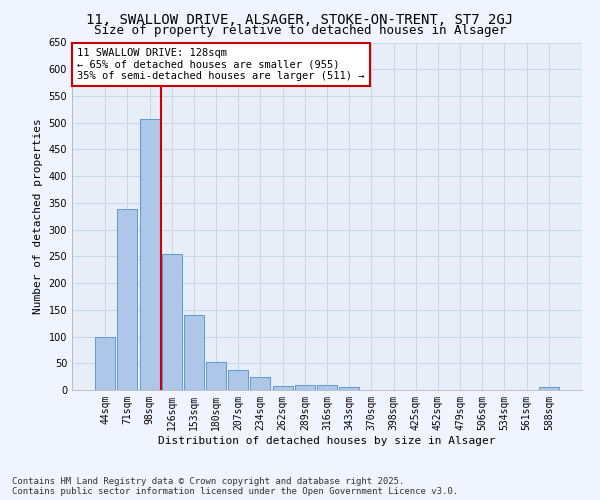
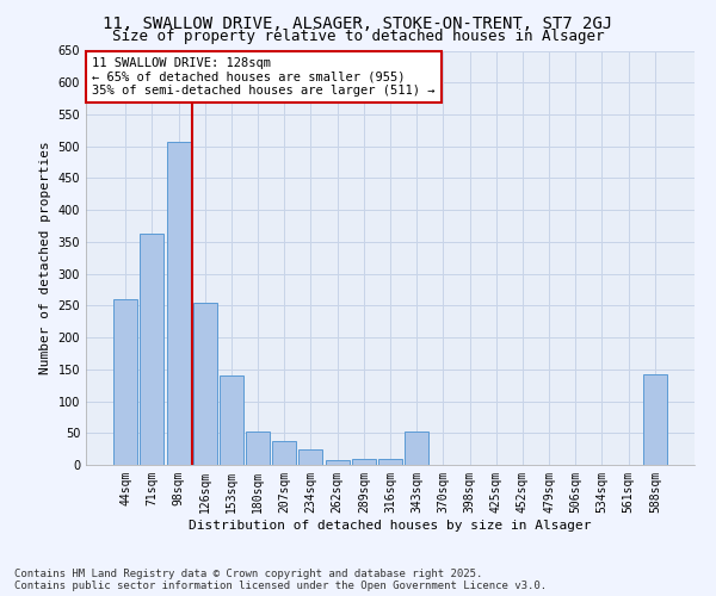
44sqm: 100 -> 260
71sqm: 338 -> 362
343sqm: 6 -> 52
588sqm: 5 -> 142
